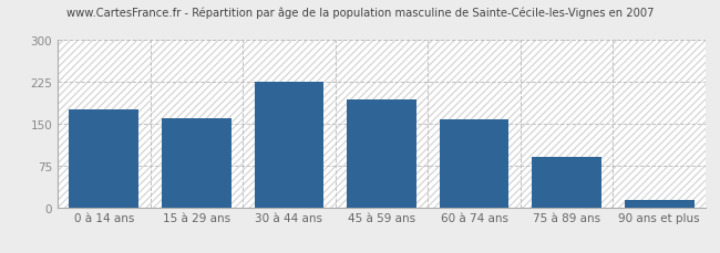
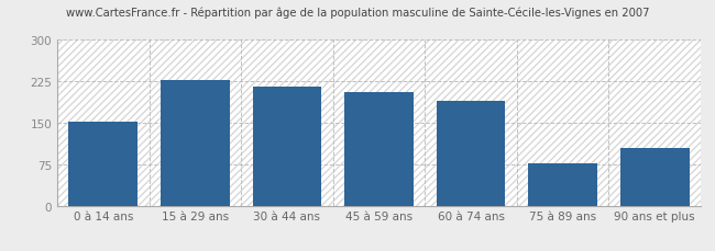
0 à 14 ans: 175 -> 152
15 à 29 ans: 160 -> 226
30 à 44 ans: 224 -> 214
45 à 59 ans: 192 -> 204
60 à 74 ans: 157 -> 188
75 à 89 ans: 90 -> 76
90 ans et plus: 13 -> 104
